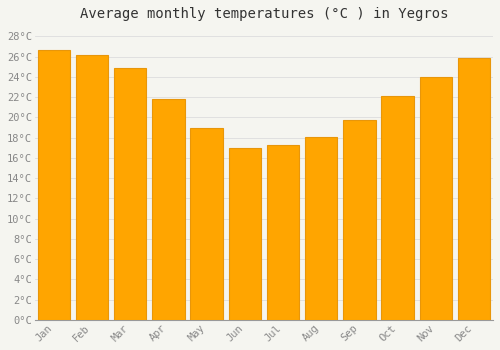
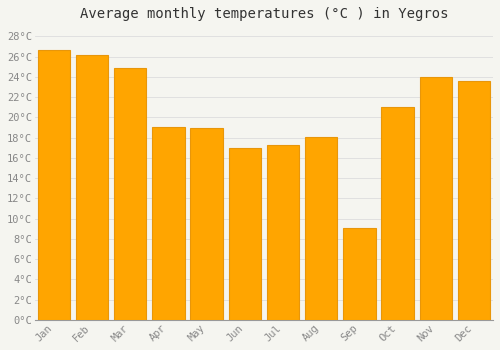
Apr: 21.8°C -> 19.1°C
Sep: 19.7°C -> 9.1°C
Oct: 22.1°C -> 21.0°C
Dec: 25.9°C -> 23.6°C
